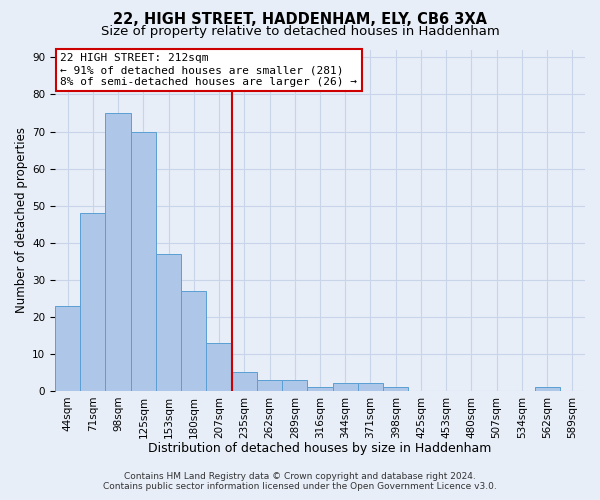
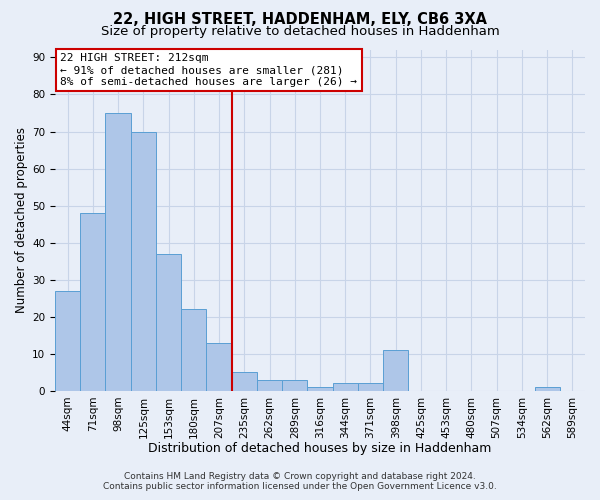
44sqm: 23 -> 27
180sqm: 27 -> 22
398sqm: 1 -> 11
